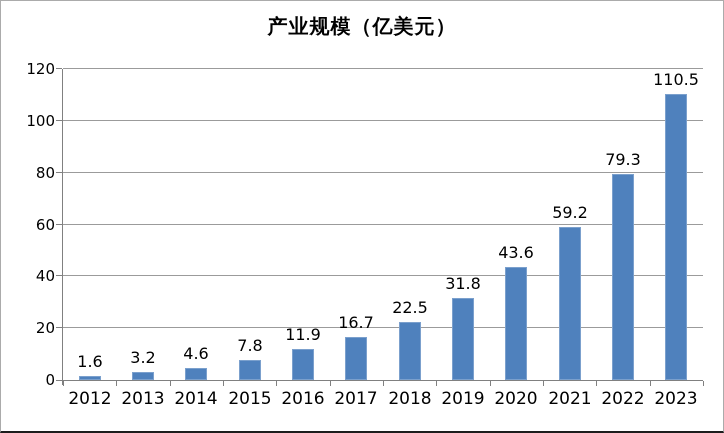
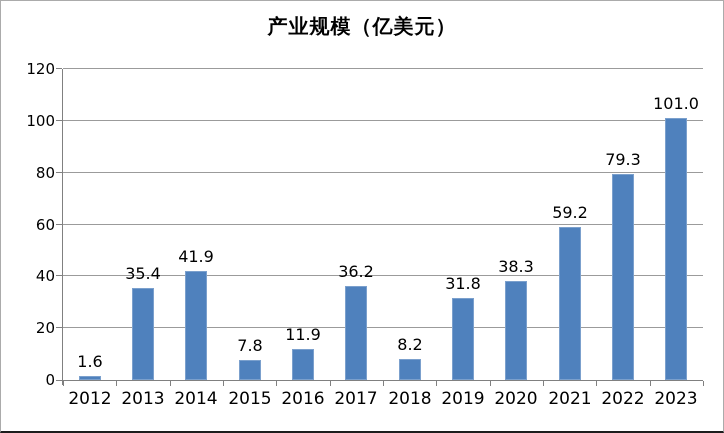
2013: 3.2 -> 35.4
2014: 4.6 -> 41.9
2017: 16.7 -> 36.2
2018: 22.5 -> 8.2
2020: 43.6 -> 38.3
2023: 110.5 -> 101.0
